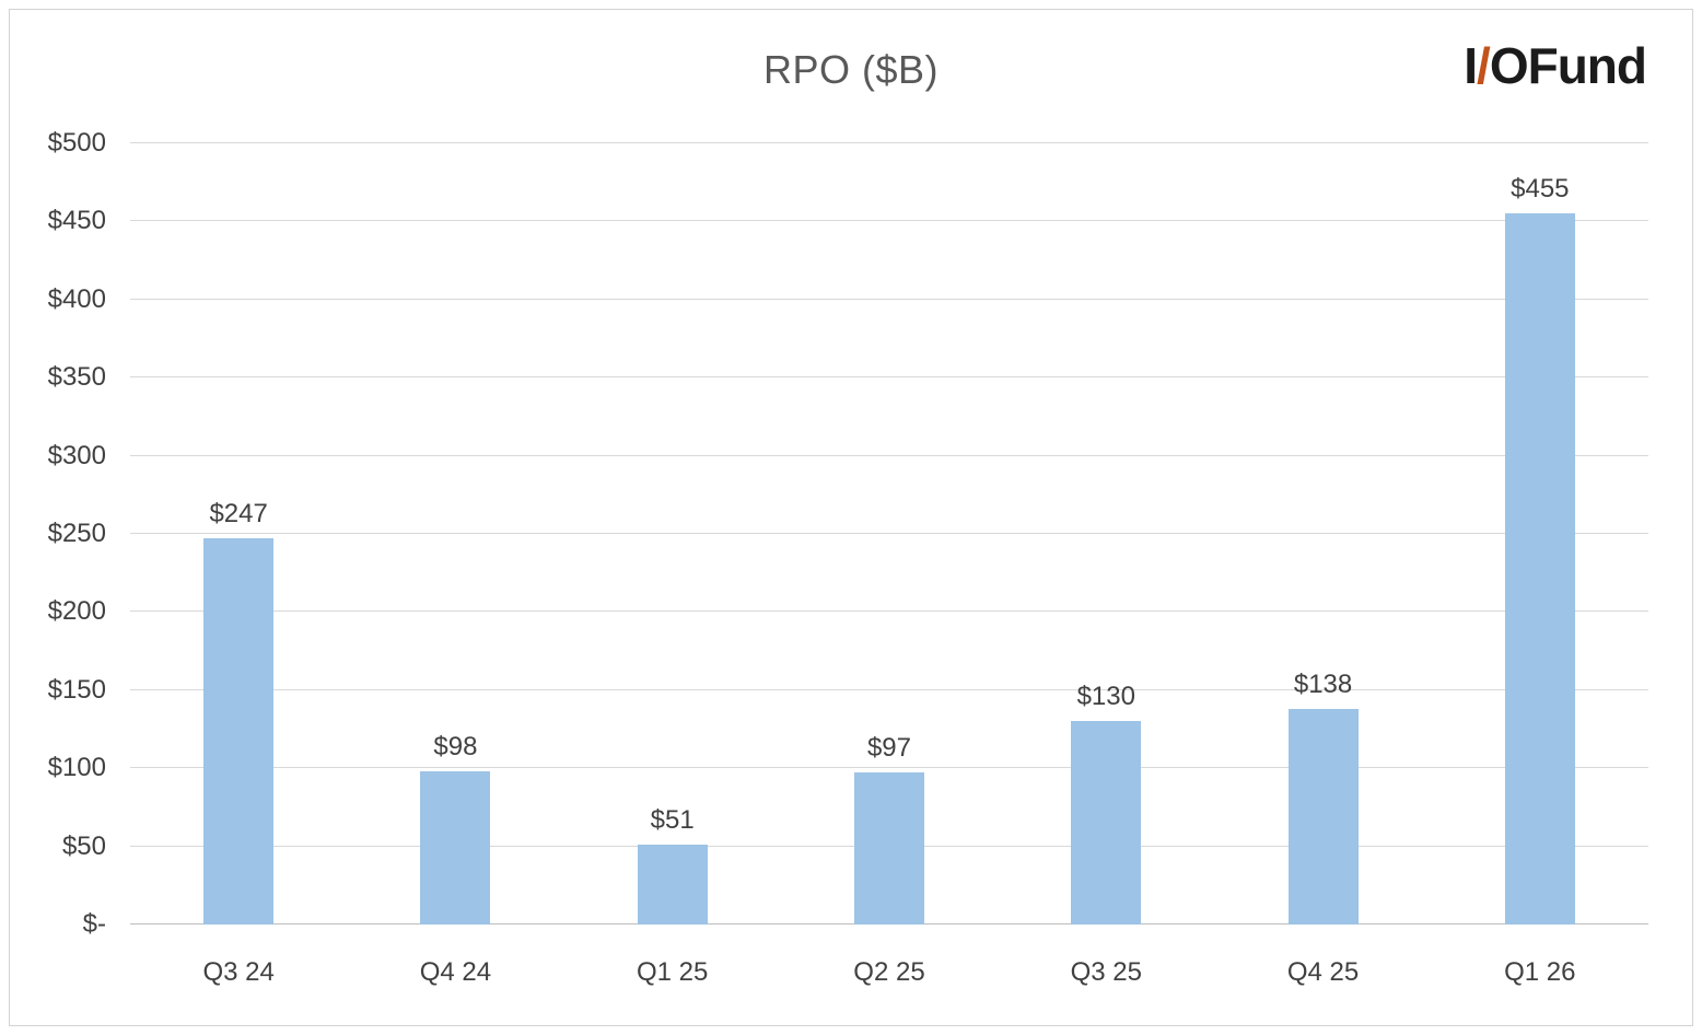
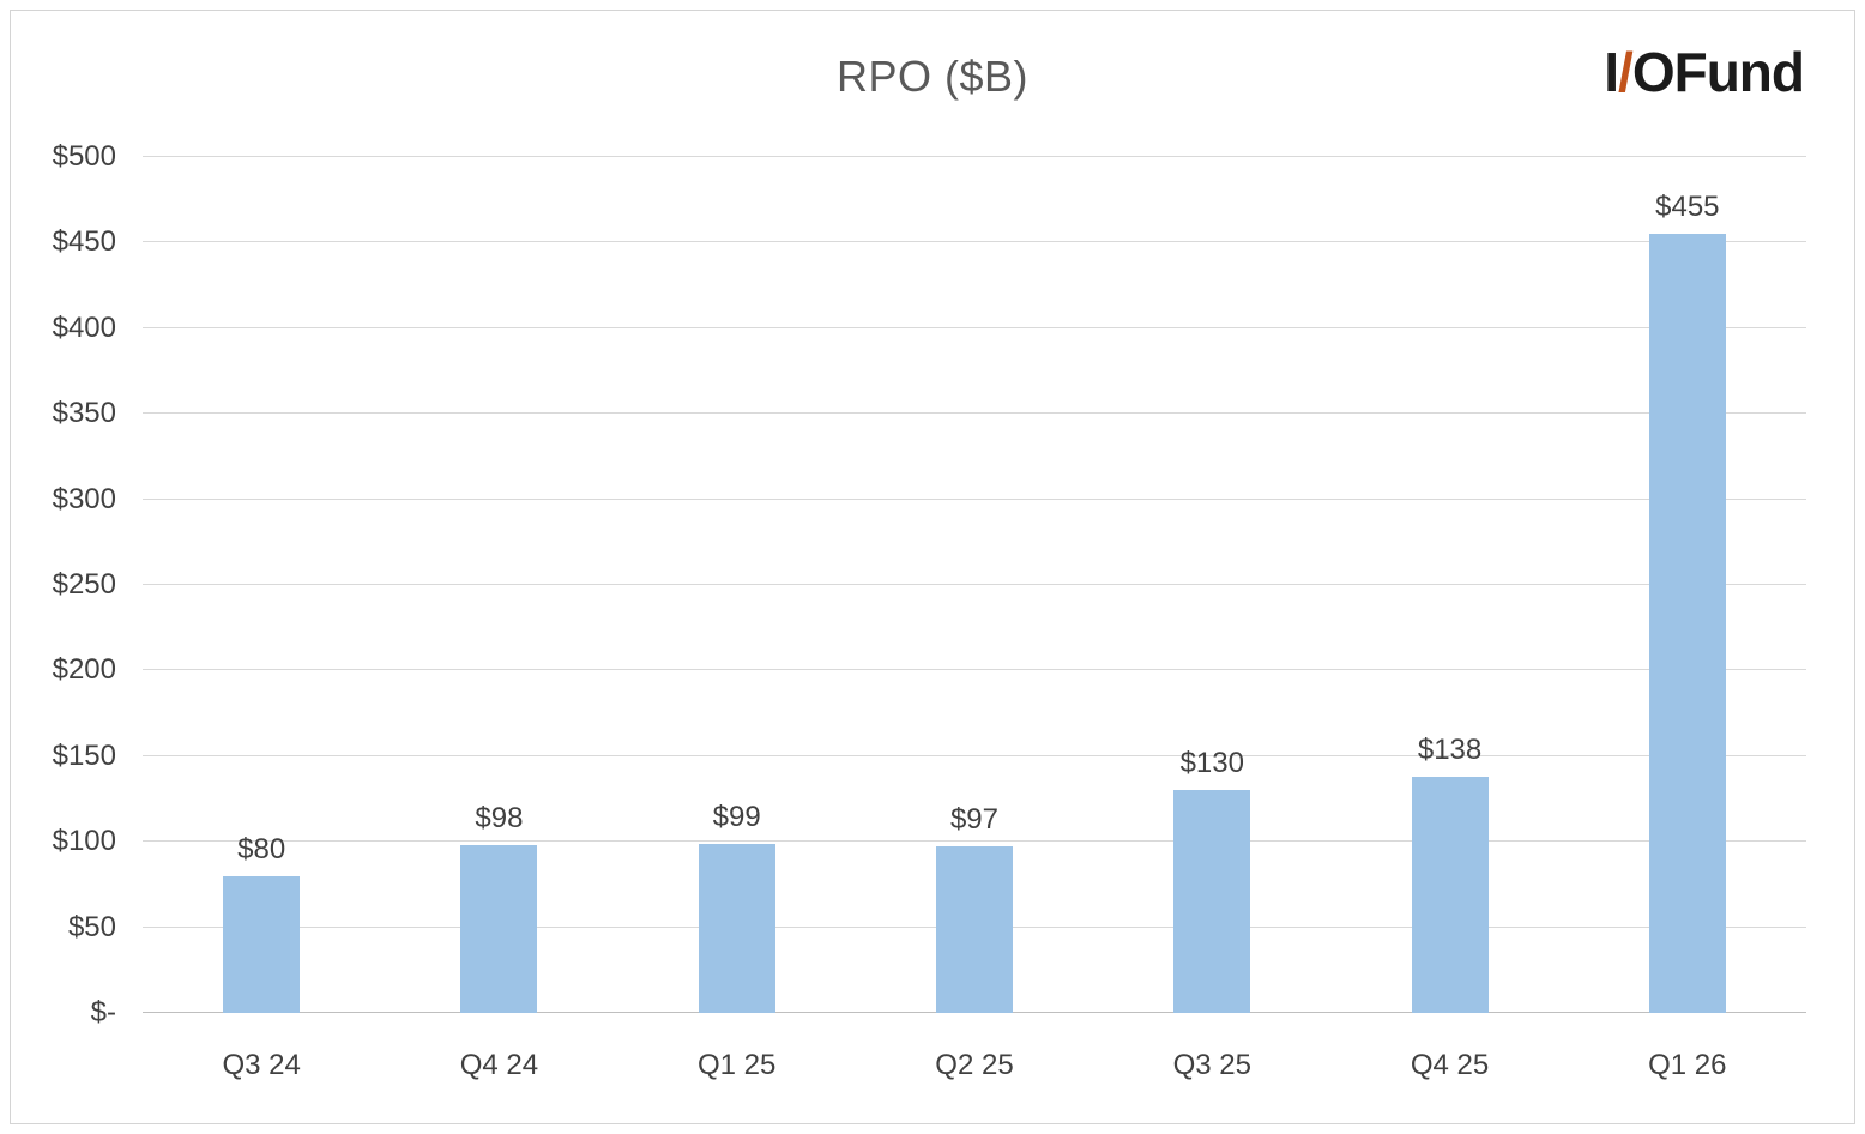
Q3 24: $247 -> $80
Q1 25: $51 -> $99
